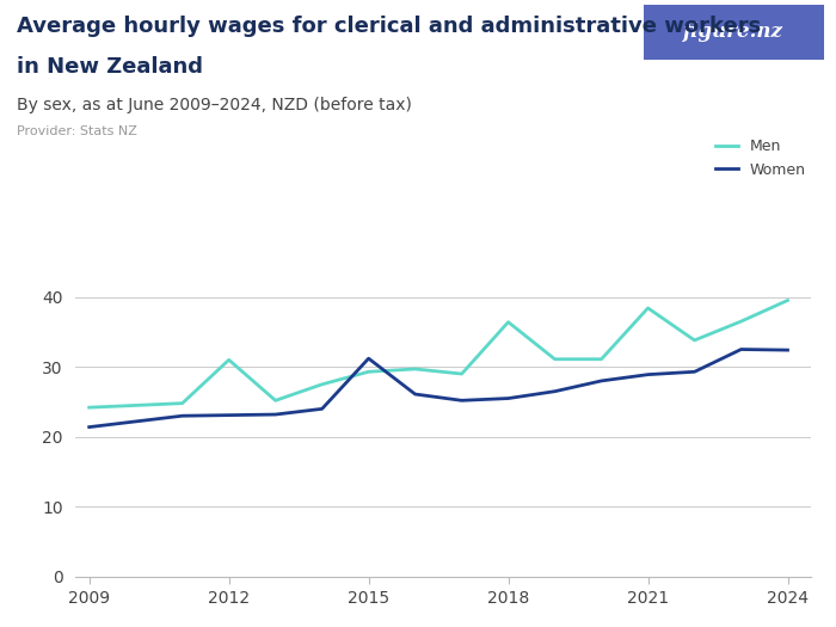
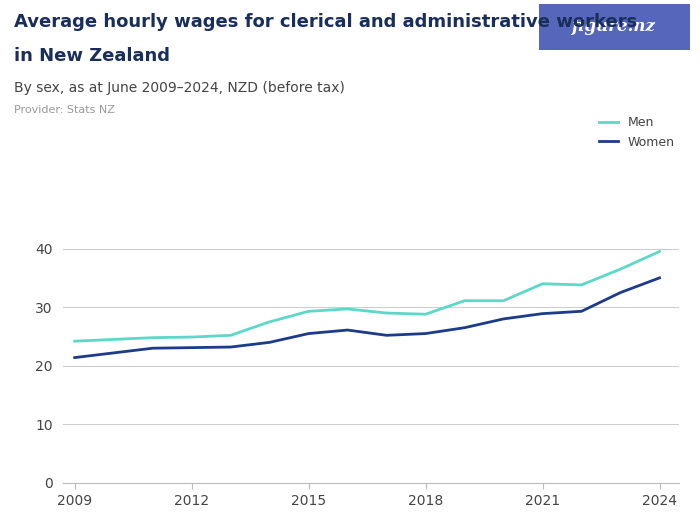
Men/2012: 31.0 -> 24.9
Women/2015: 31.2 -> 25.5
Men/2018: 36.4 -> 28.8
Men/2021: 38.4 -> 34.0
Women/2024: 32.4 -> 35.0
